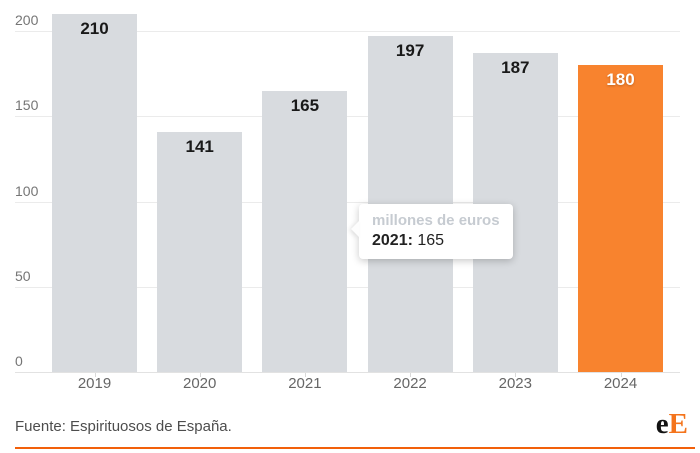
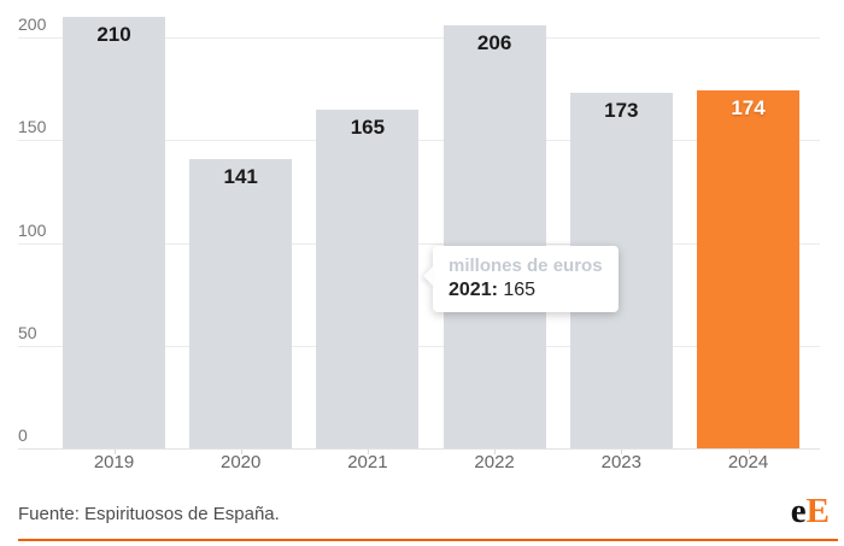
2022: 197 -> 206
2023: 187 -> 173
2024: 180 -> 174
